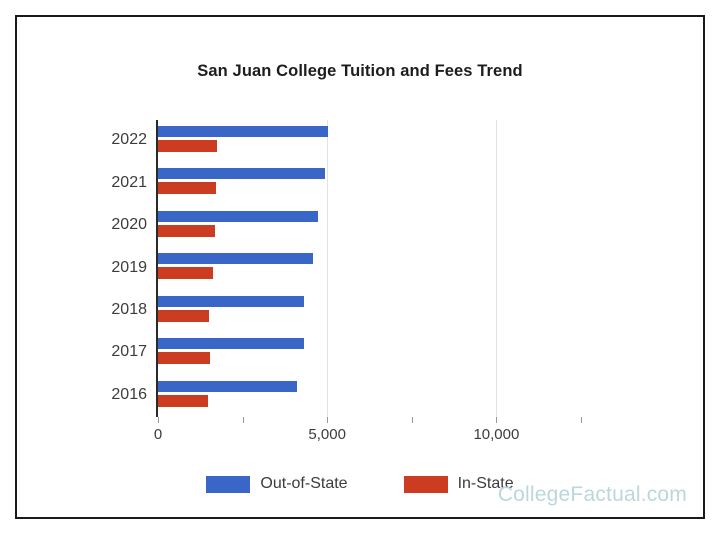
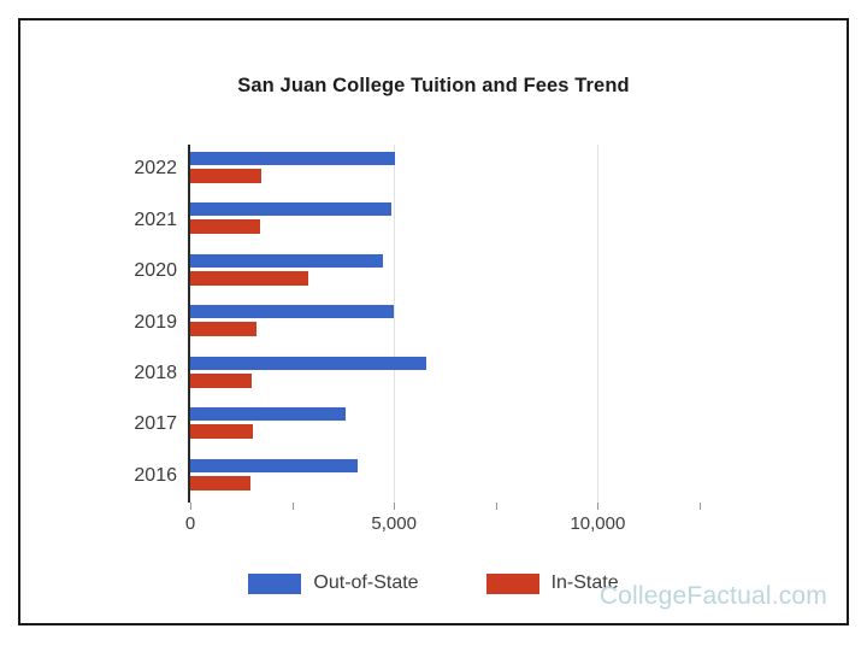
In-State/2020: 1700 -> 2900
Out-of-State/2019: 4600 -> 5000
Out-of-State/2018: 4300 -> 5800
Out-of-State/2017: 4300 -> 3800
